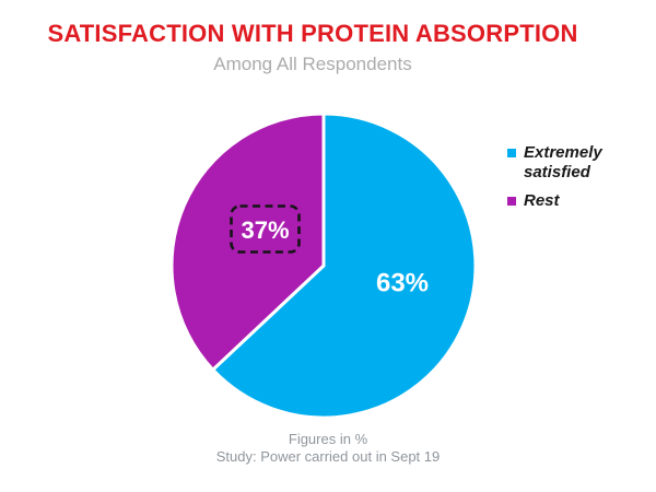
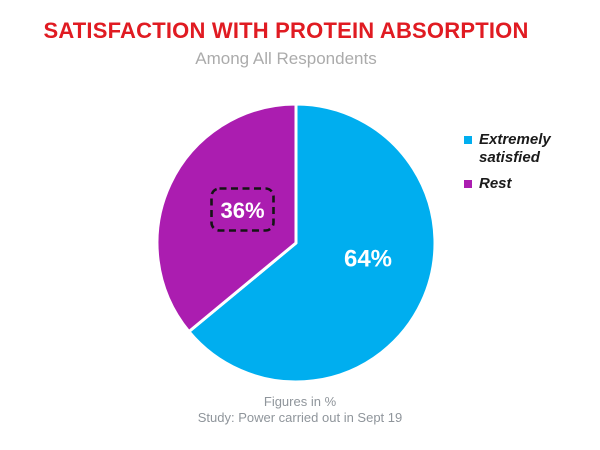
Extremely satisfied: 63% -> 64%
Rest: 37% -> 36%
